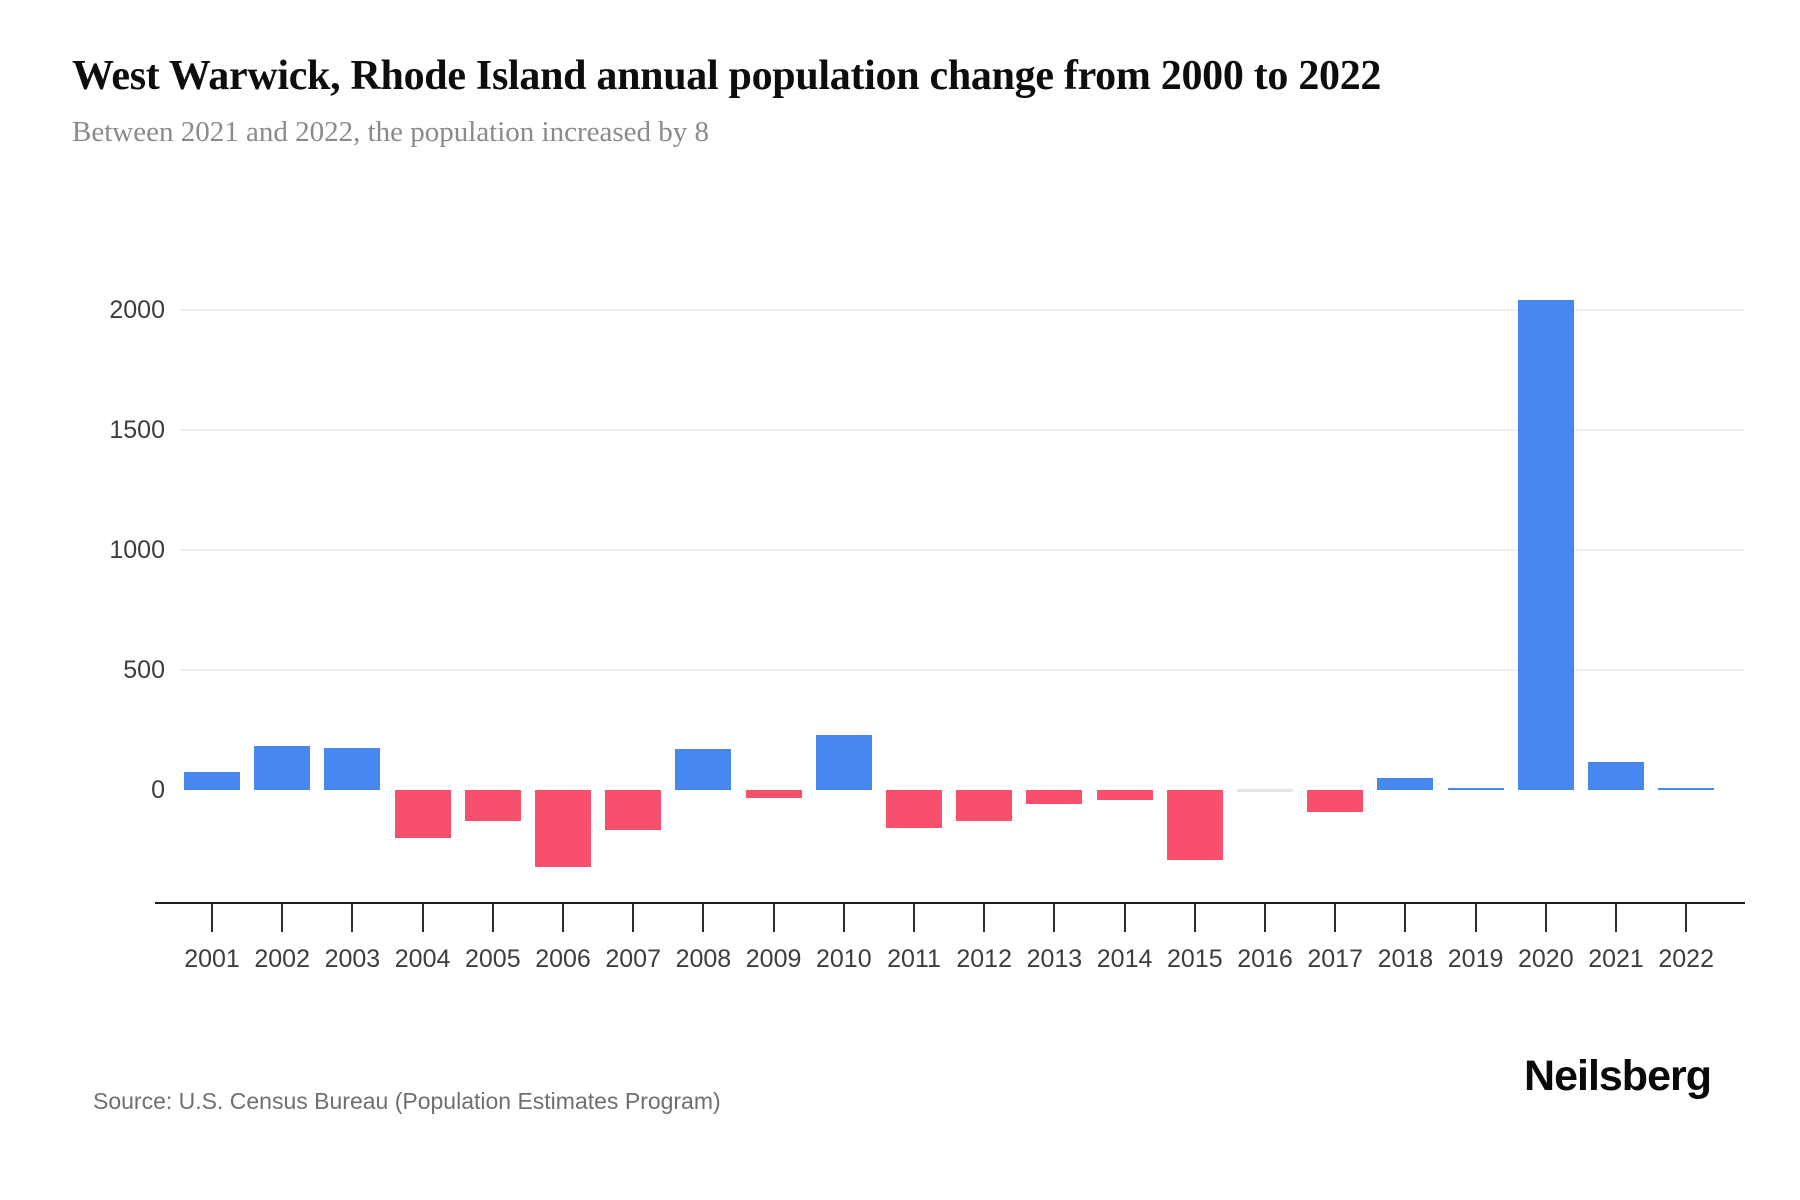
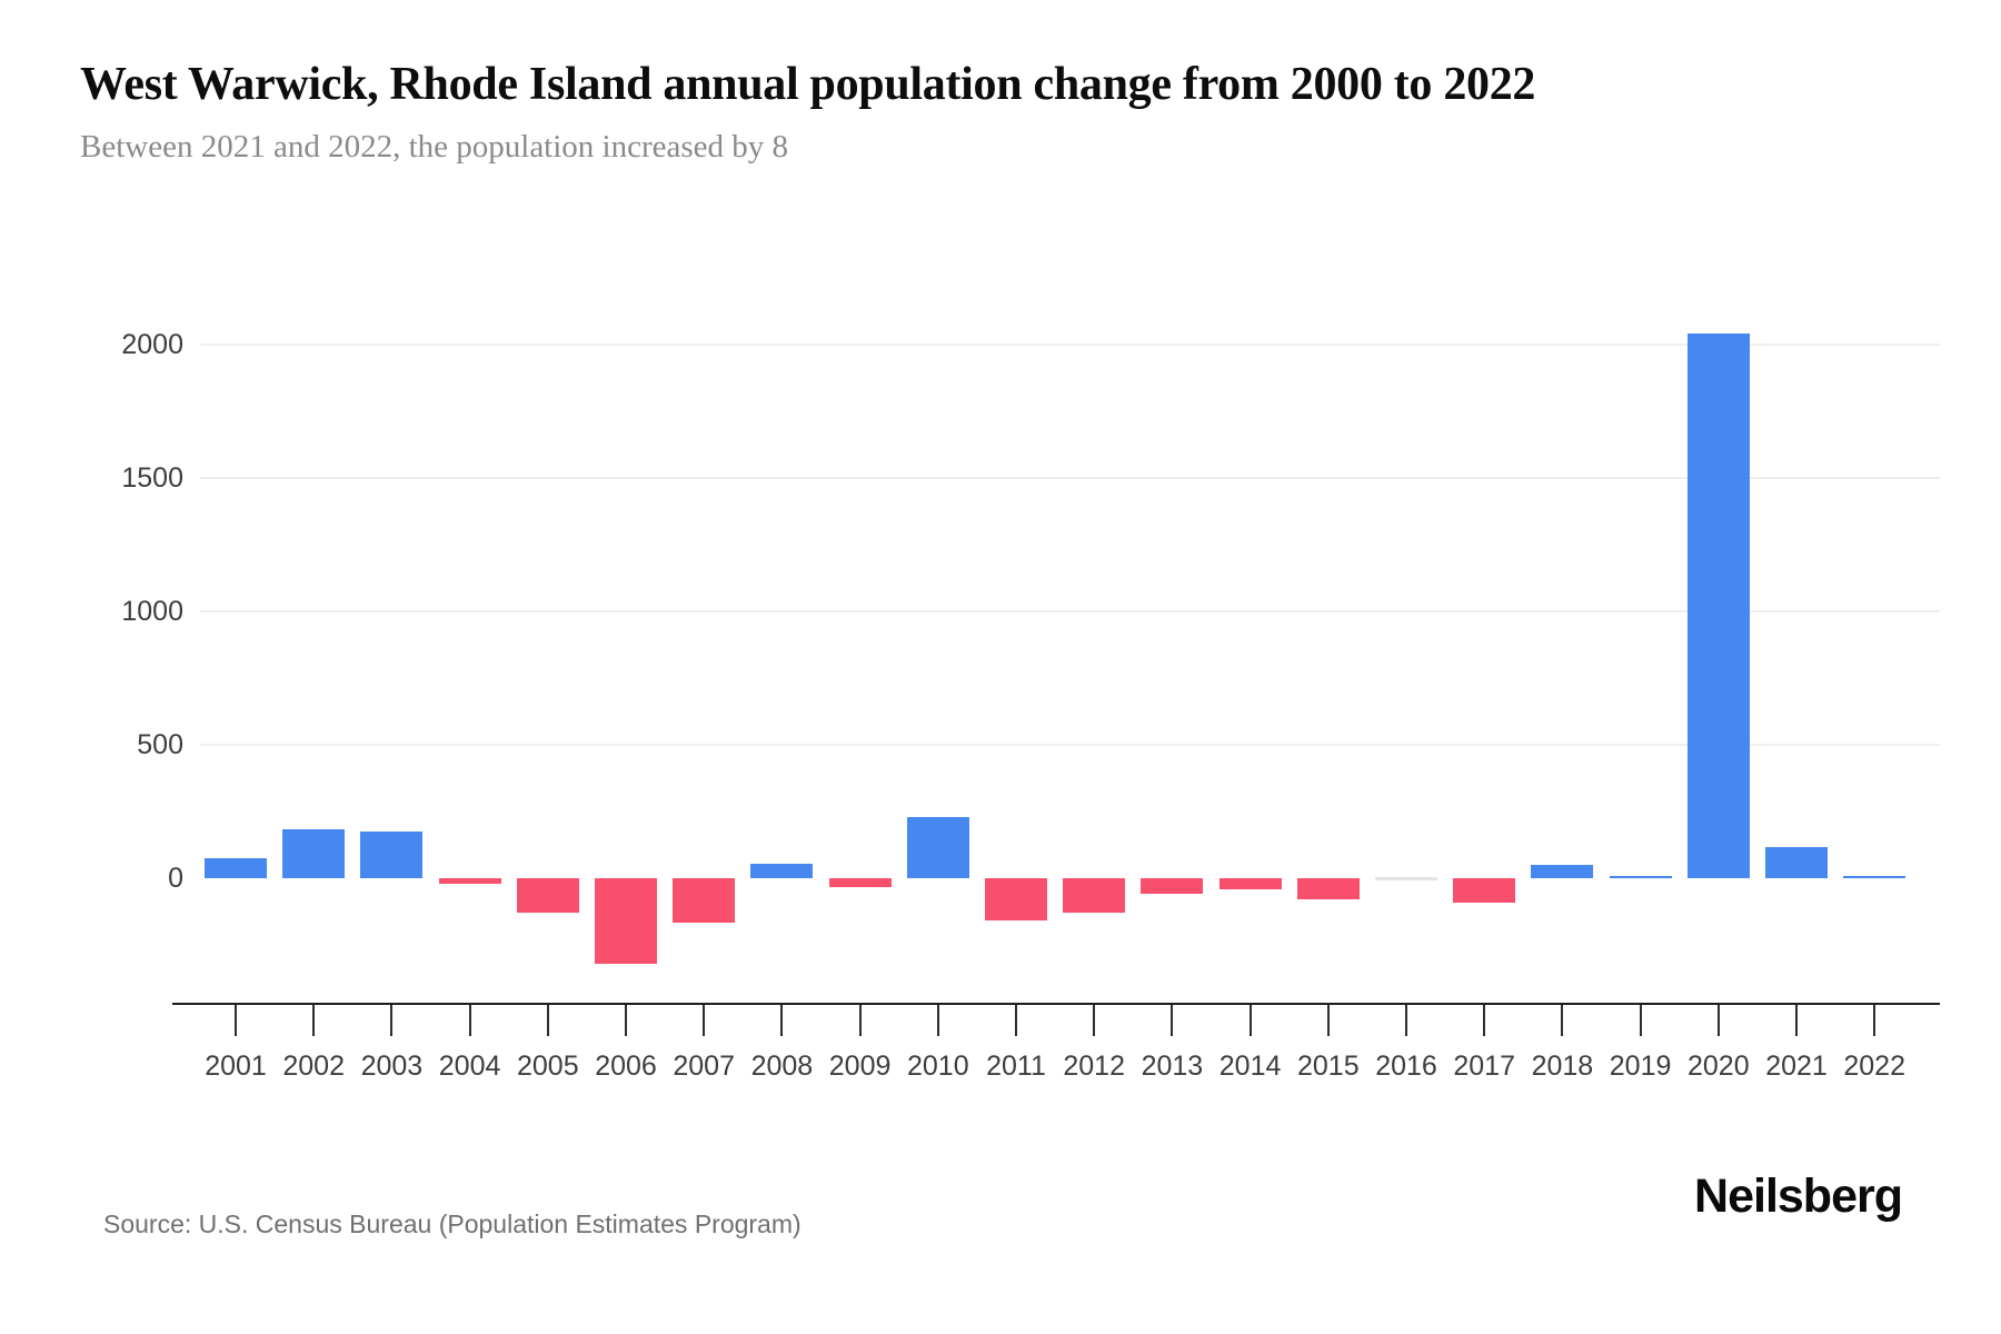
2004: -200 -> -20
2008: 170 -> 60
2015: -290 -> -80
